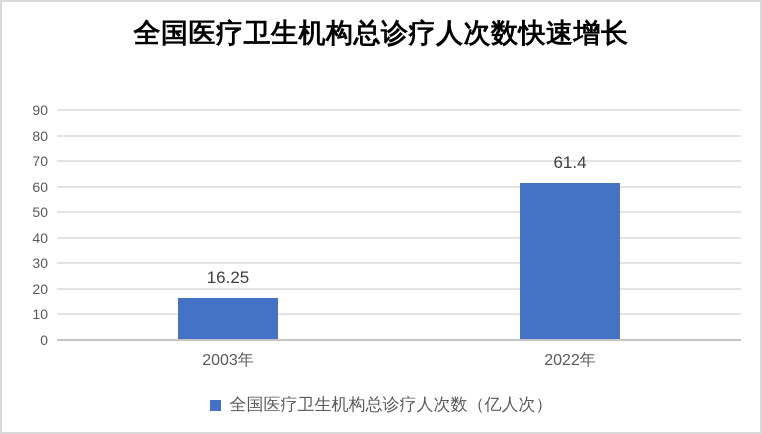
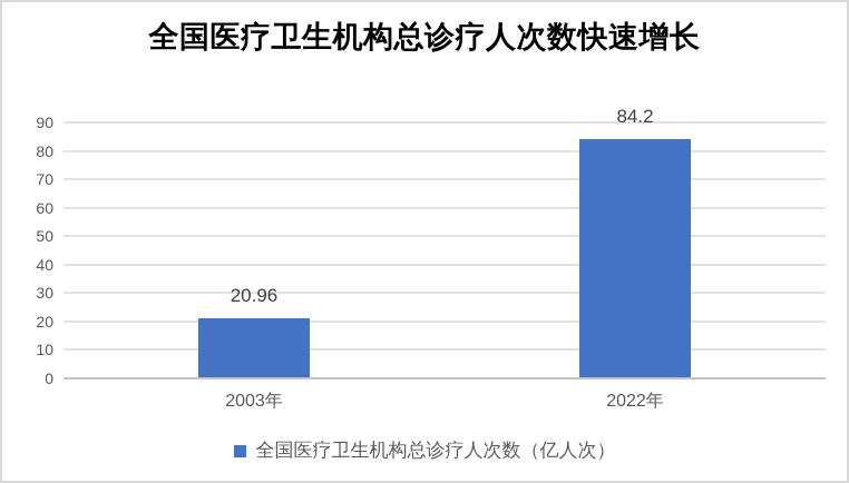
2003年: 16.25 -> 20.96
2022年: 61.4 -> 84.2
